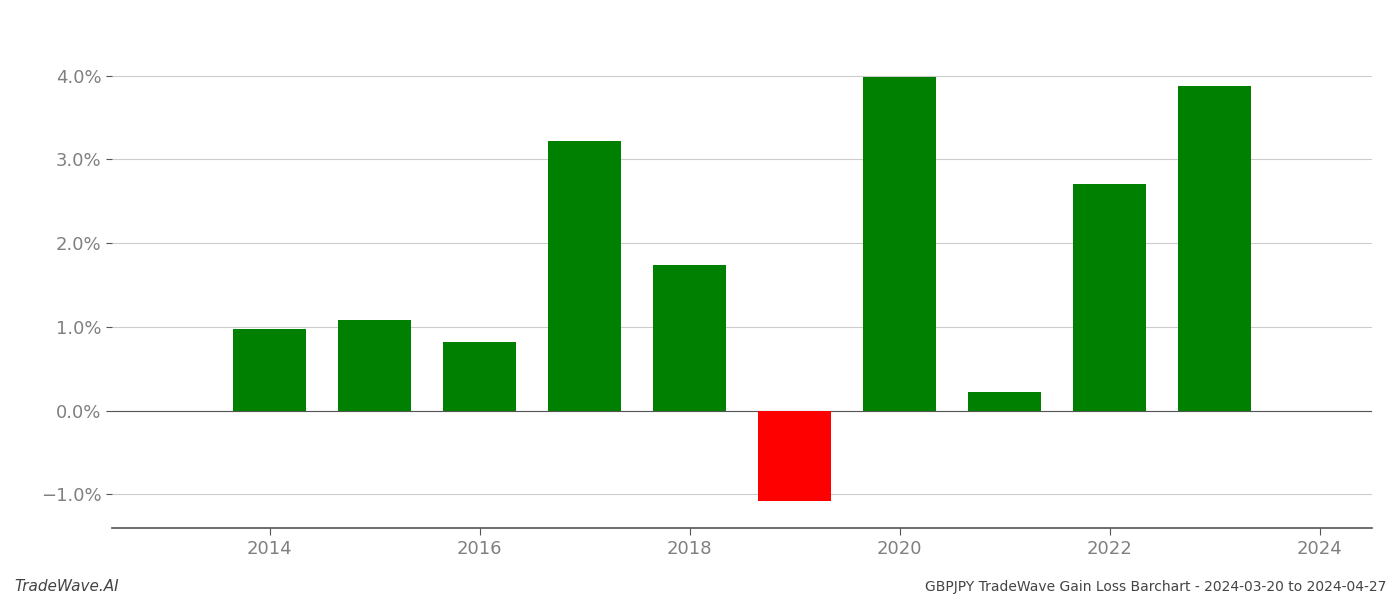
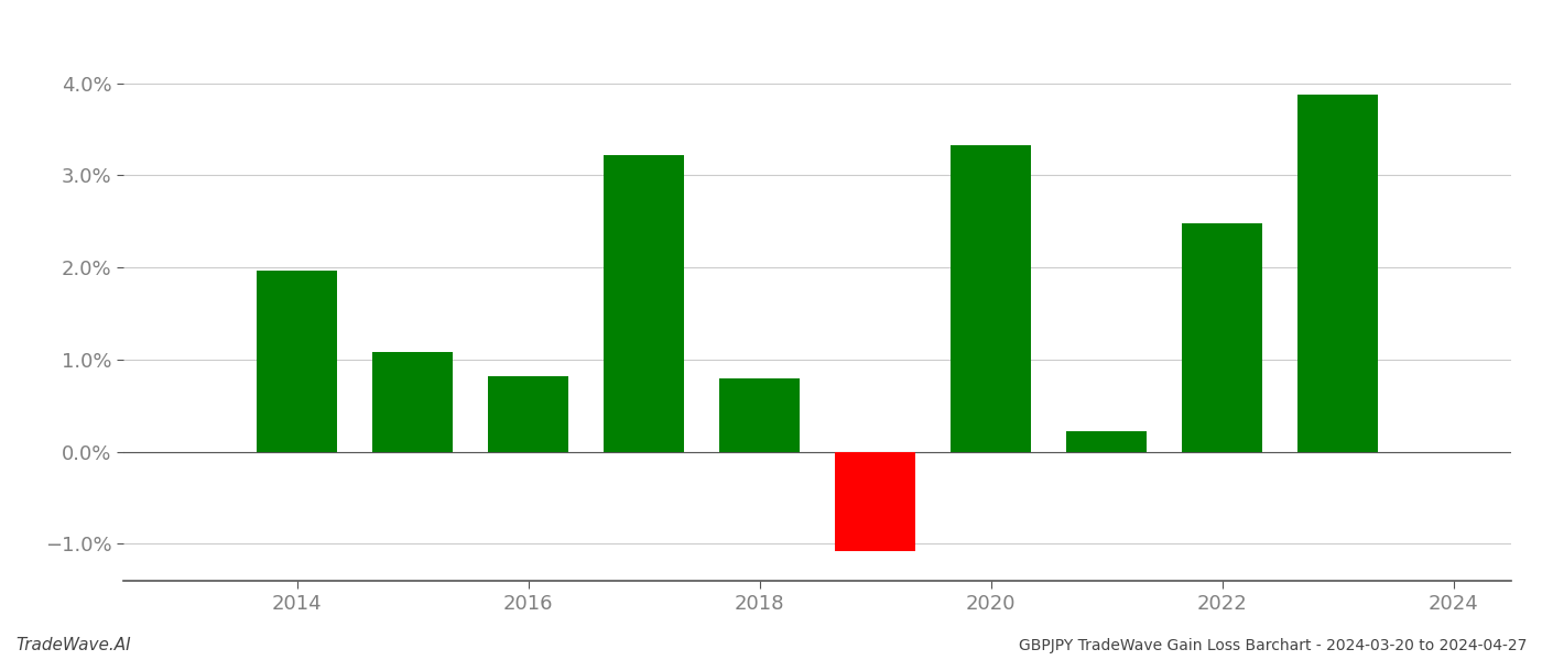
2014: 0.98% -> 1.97%
2018: 1.74% -> 0.80%
2020: 3.98% -> 3.32%
2022: 2.70% -> 2.48%
